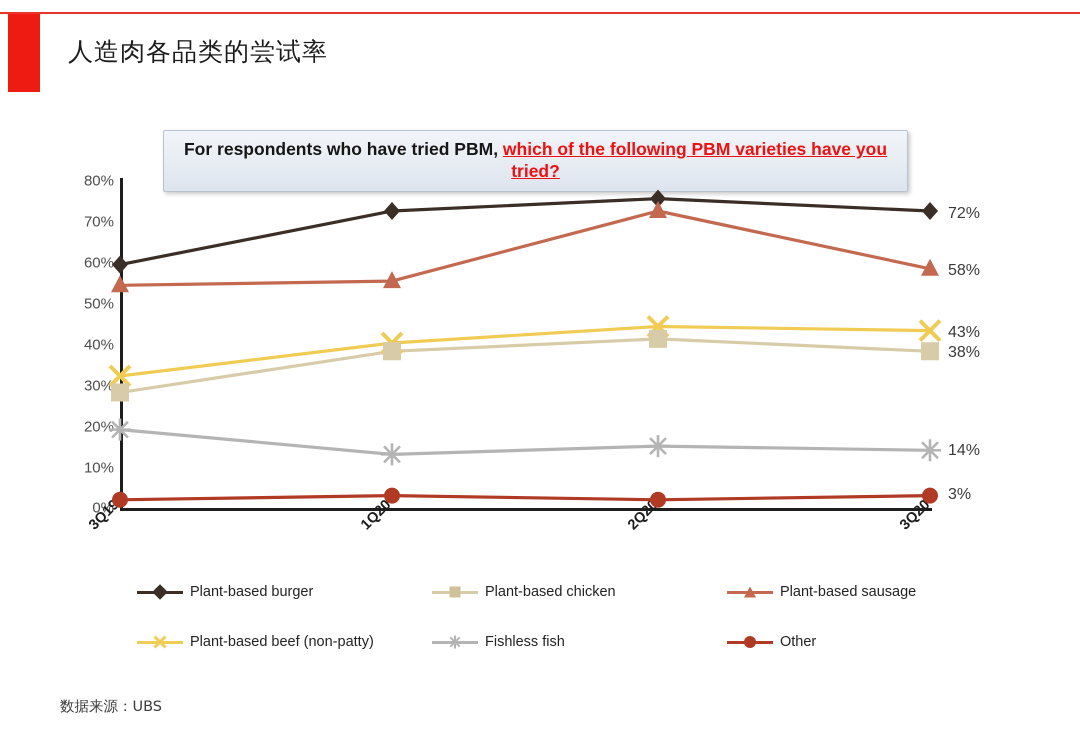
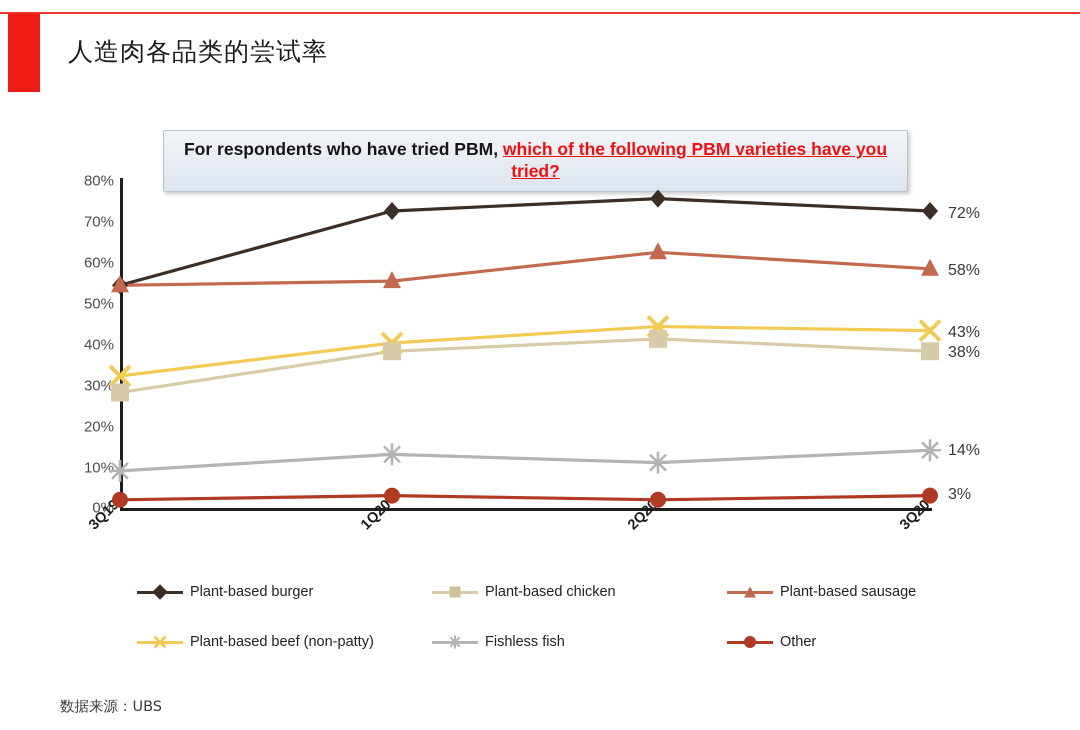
Plant-based burger/3Q19: 59% -> 54%
Fishless fish/3Q19: 19% -> 9%
Plant-based sausage/2Q20: 72% -> 62%
Fishless fish/2Q20: 15% -> 11%
